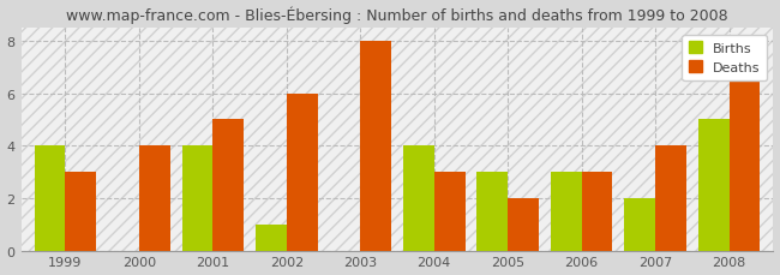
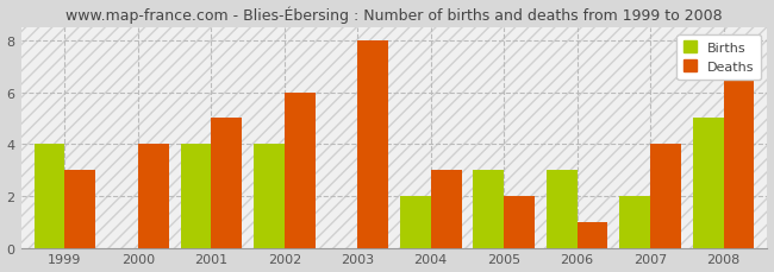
Births/2002: 1 -> 4
Births/2004: 4 -> 2
Deaths/2006: 3 -> 1
